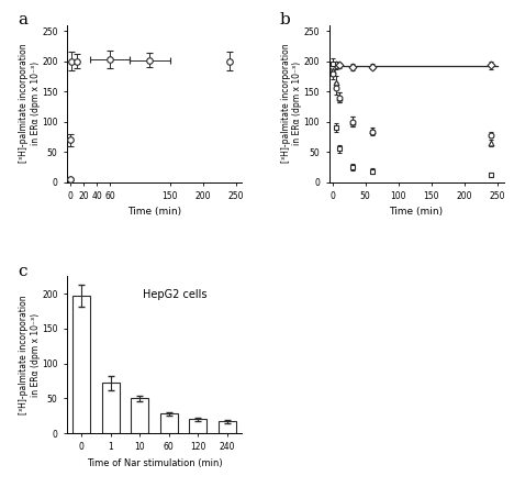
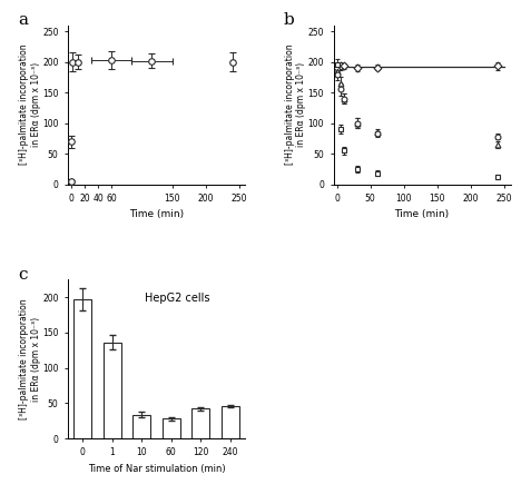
1: 72 -> 136
10: 50 -> 34
120: 20 -> 42
240: 17 -> 46
